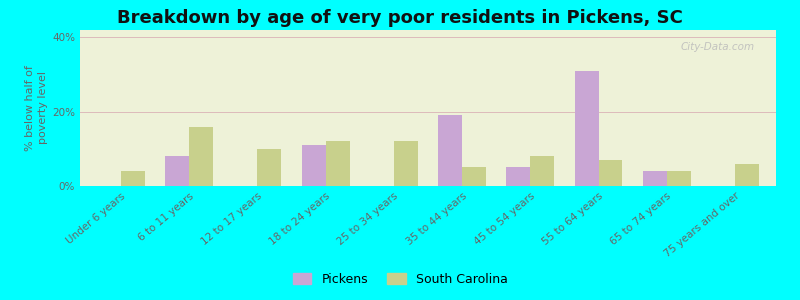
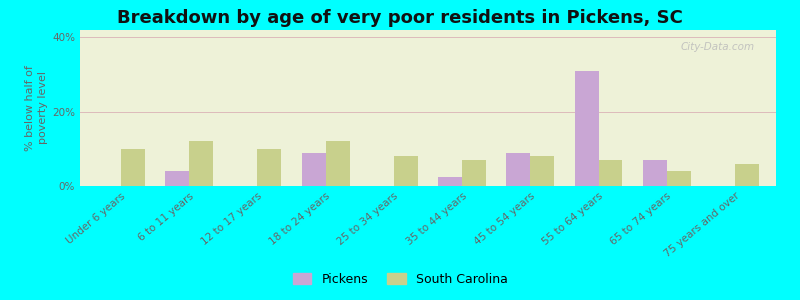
South Carolina/Under 6 years: 4% -> 10%
Pickens/6 to 11 years: 8.0% -> 4.0%
South Carolina/6 to 11 years: 16% -> 12%
Pickens/18 to 24 years: 11.0% -> 9.0%
South Carolina/25 to 34 years: 12% -> 8%
Pickens/35 to 44 years: 19.0% -> 2.5%
South Carolina/35 to 44 years: 5% -> 7%
Pickens/45 to 54 years: 5.0% -> 9.0%
Pickens/65 to 74 years: 4.0% -> 7.0%
